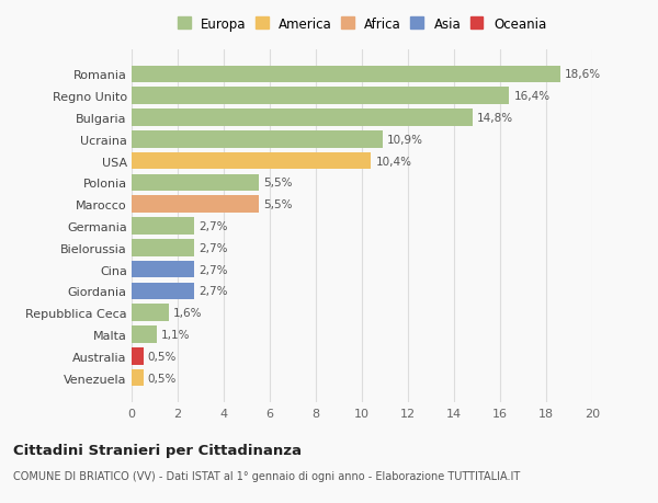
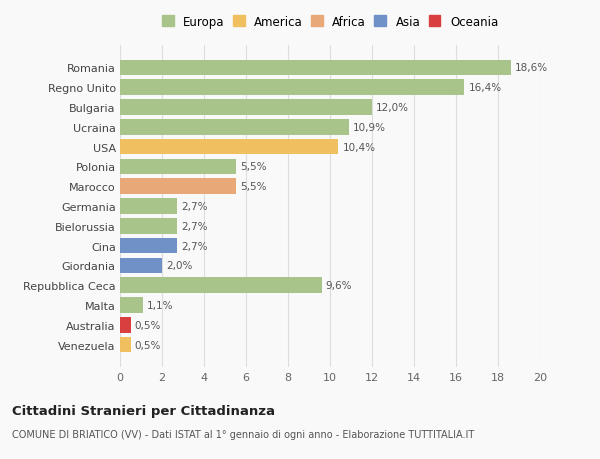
Bulgaria: 14,8% -> 12,0%
Giordania: 2,7% -> 2,0%
Repubblica Ceca: 1,6% -> 9,6%
